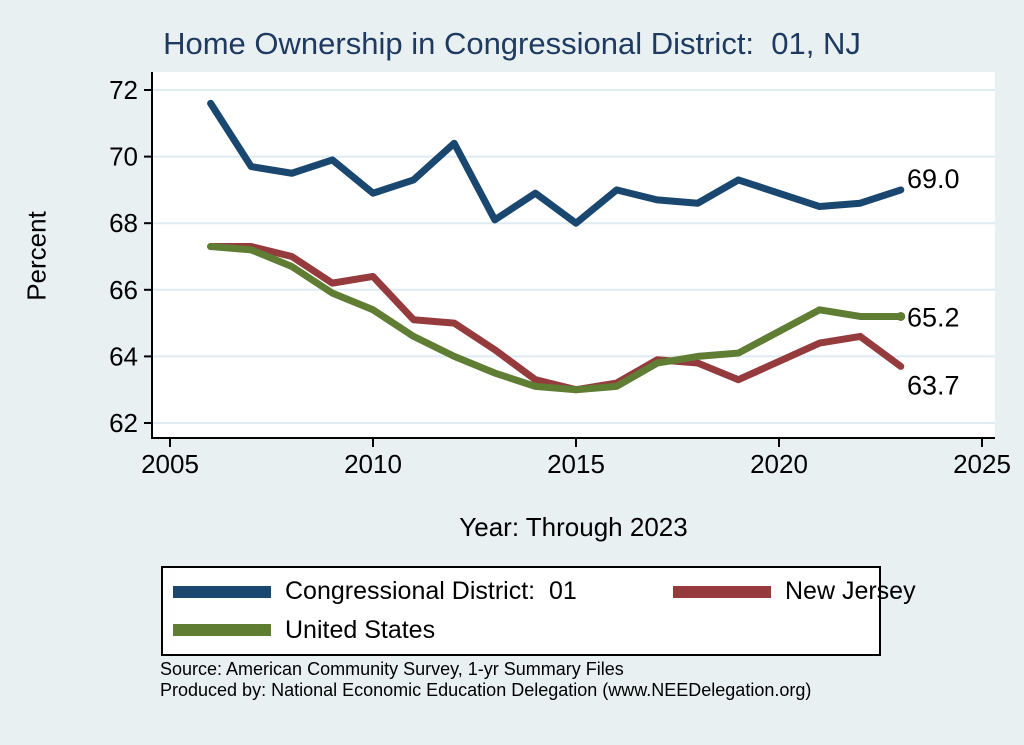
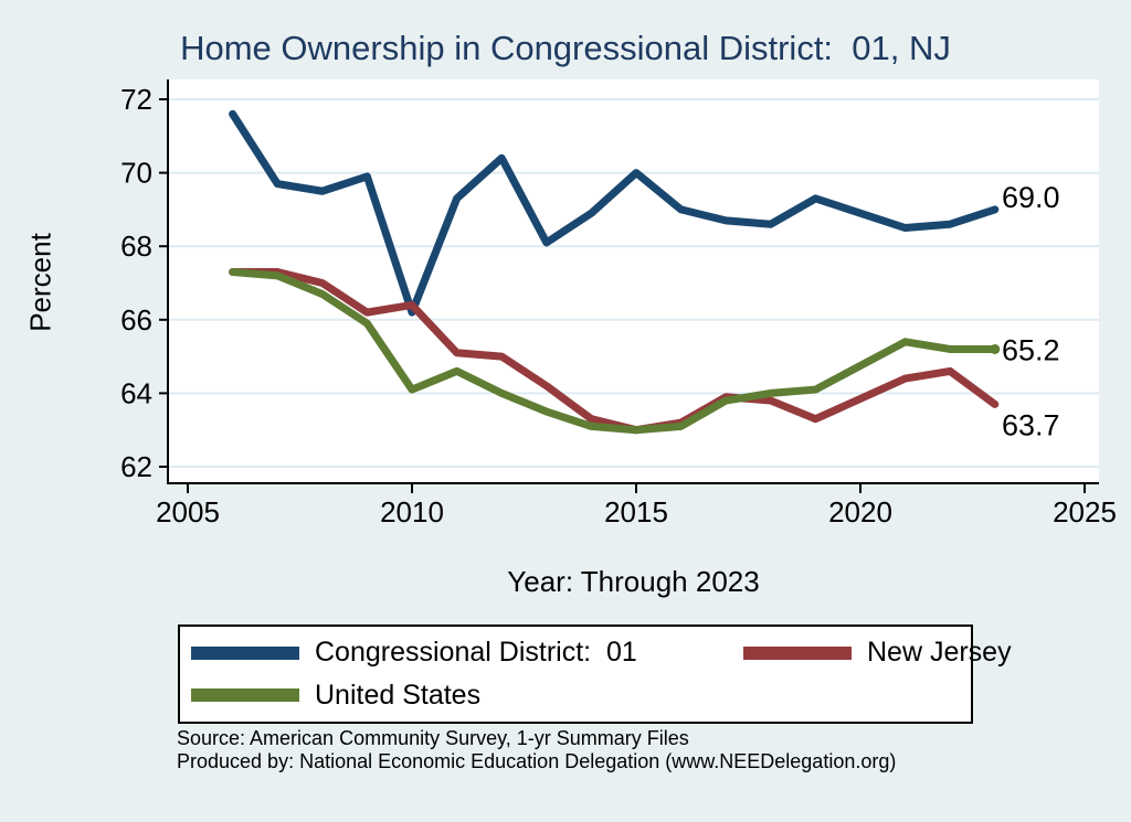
Congressional District: 01/2010: 68.9 -> 66.2
United States/2010: 65.4 -> 64.1
Congressional District: 01/2015: 68.0 -> 70.0
